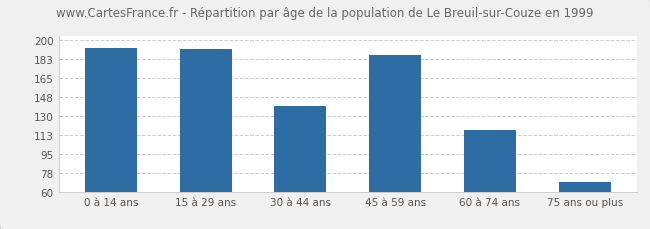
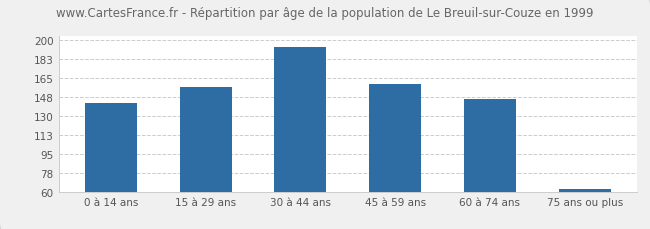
0 à 14 ans: 193 -> 142
15 à 29 ans: 192 -> 157
30 à 44 ans: 139 -> 194
45 à 59 ans: 186 -> 160
60 à 74 ans: 117 -> 146
75 ans ou plus: 69 -> 63
